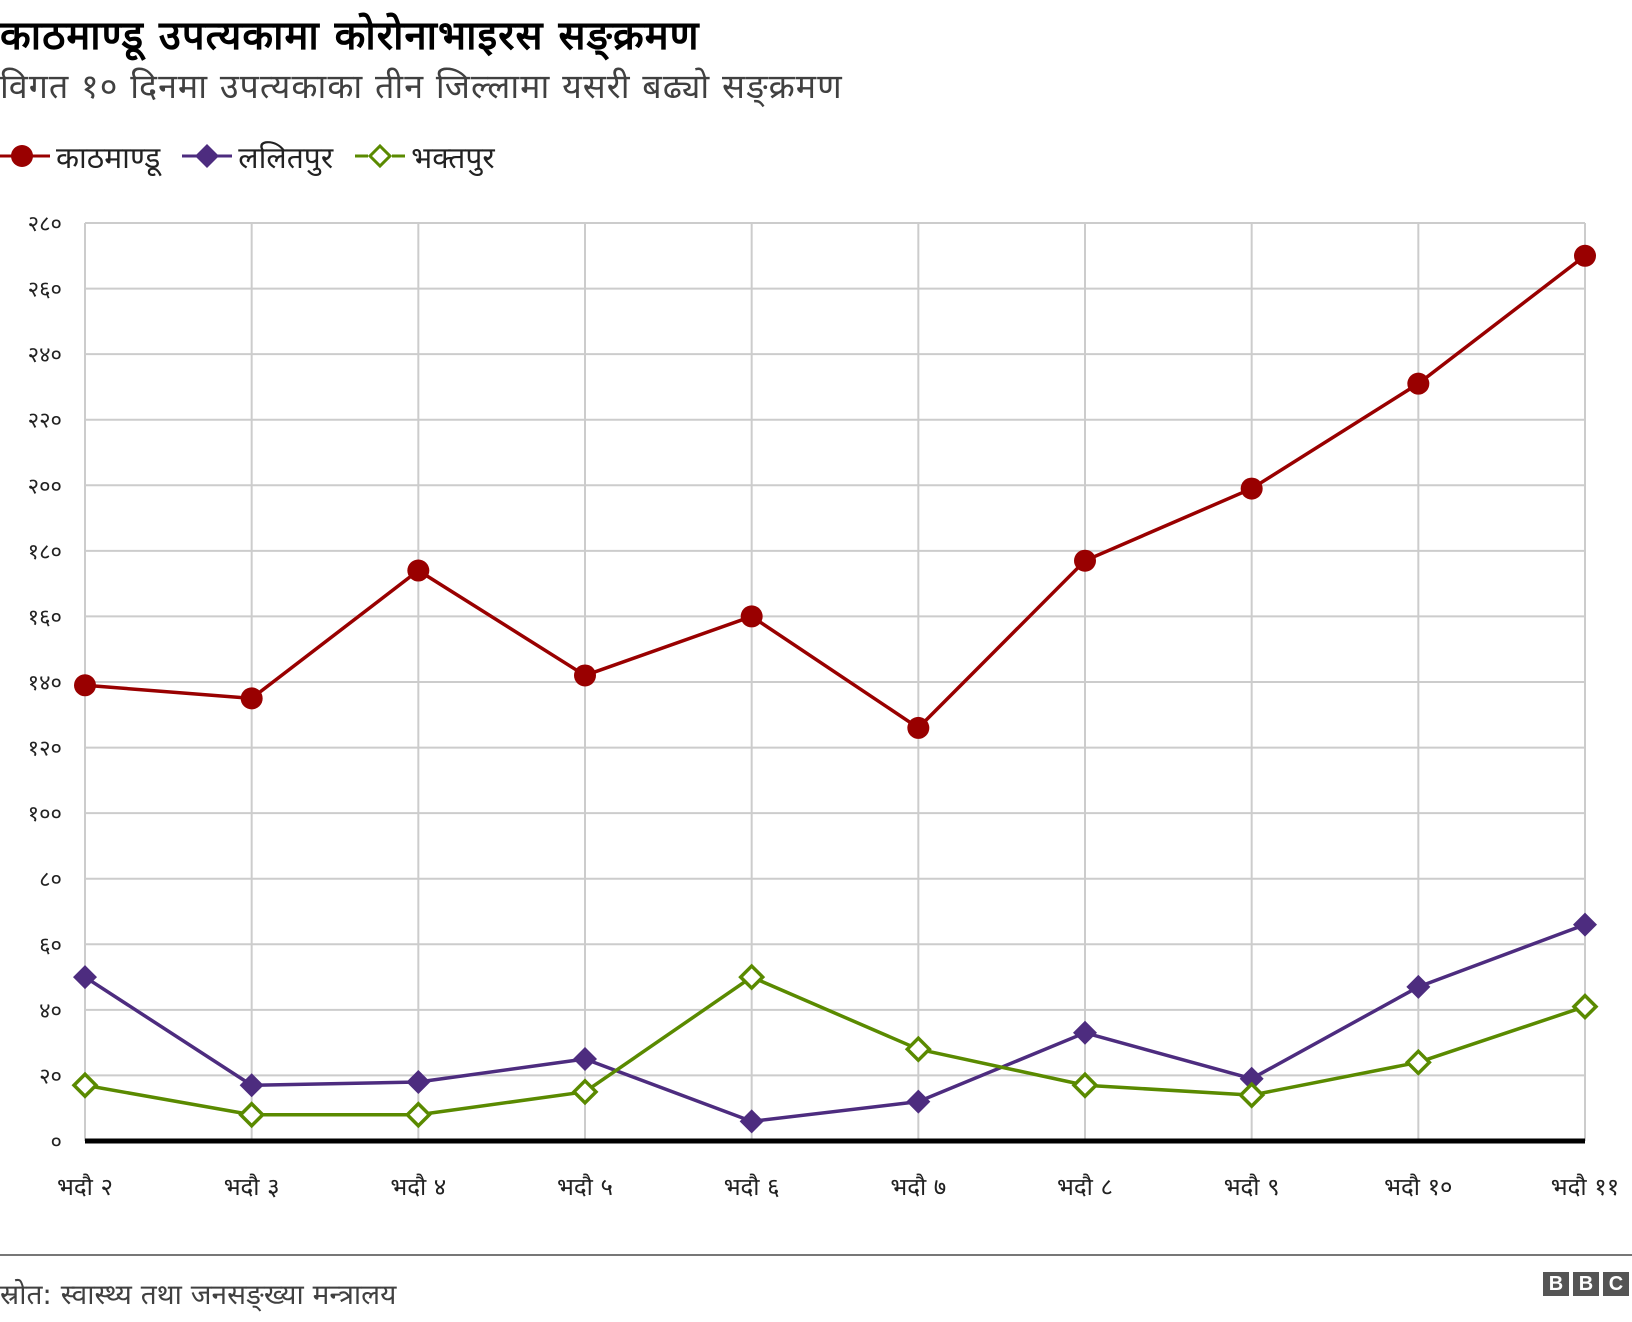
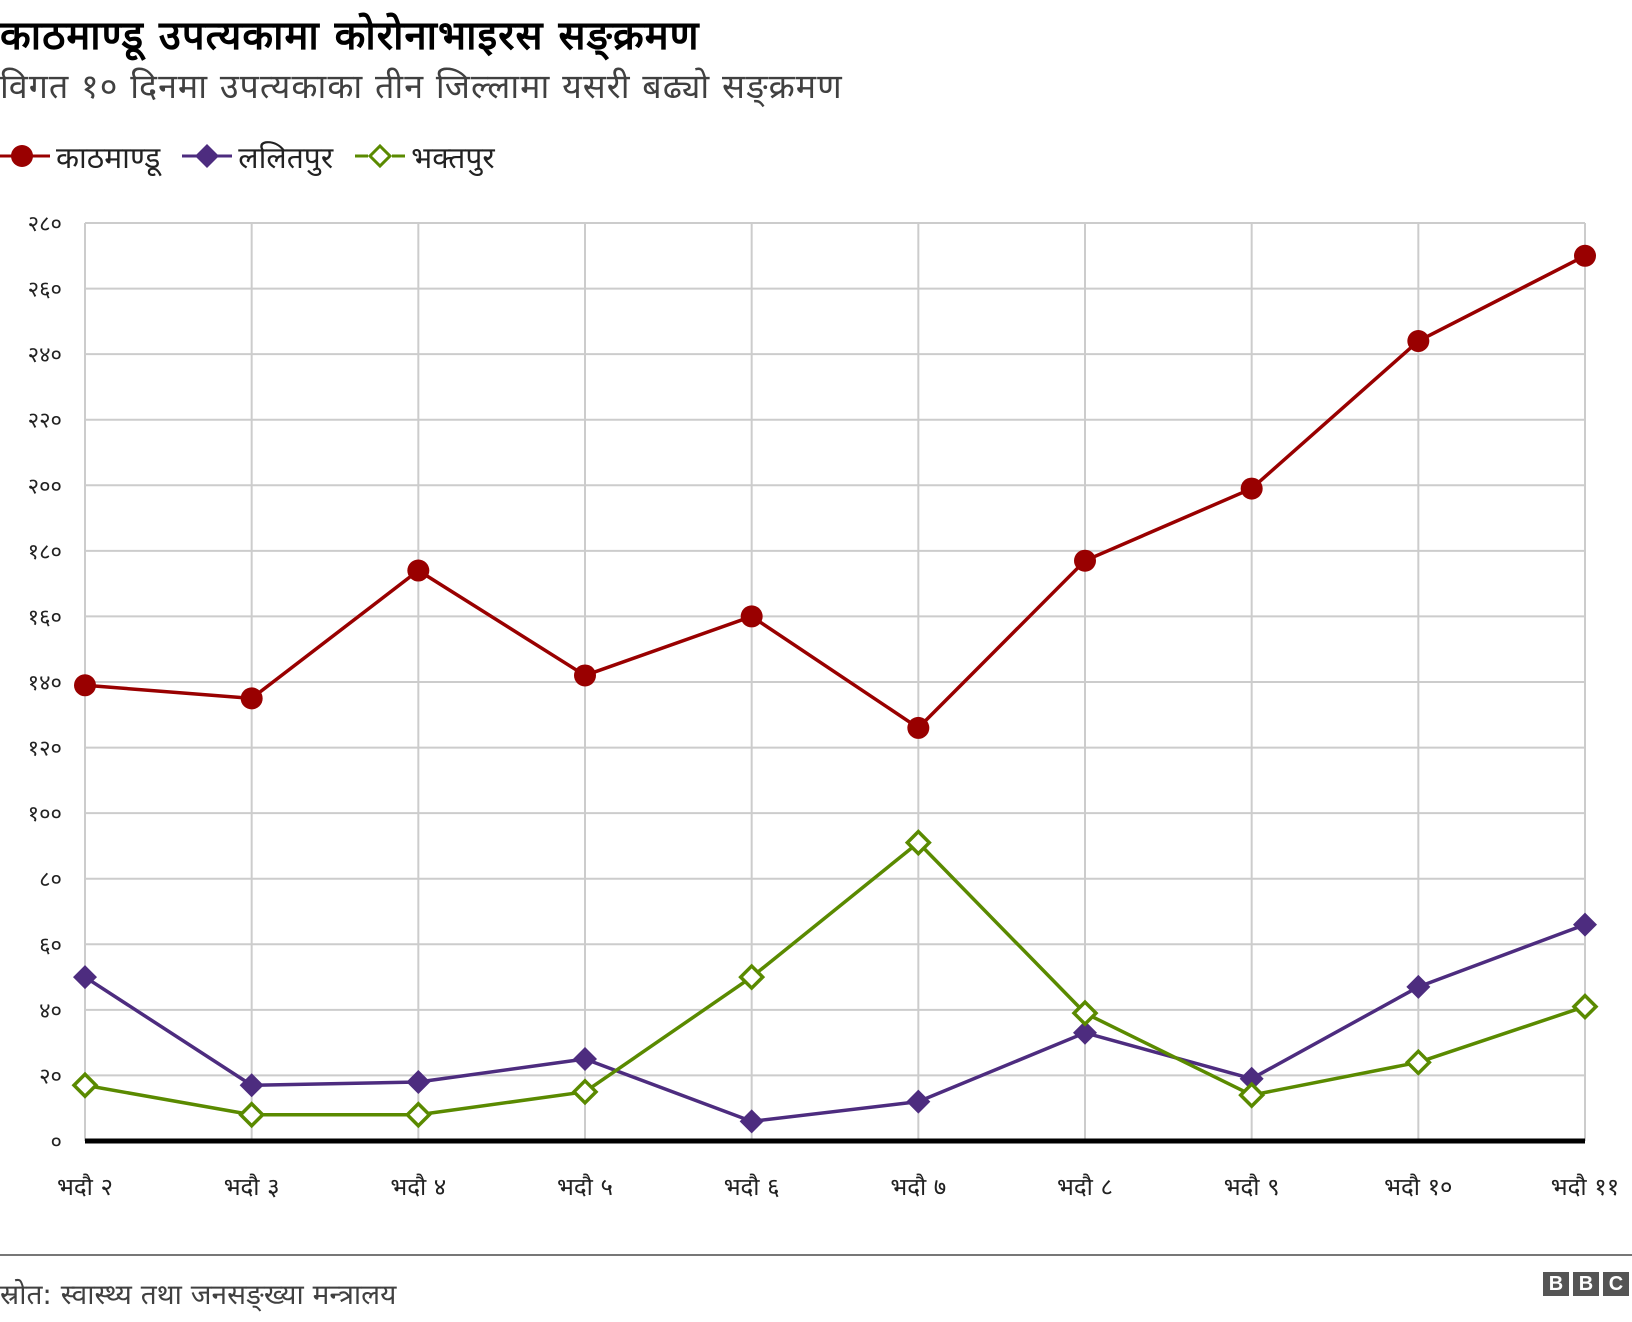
भक्तपुर/भदौ ७: 28 -> 91
भक्तपुर/भदौ ८: 17 -> 39
काठमाण्डू/भदौ १०: 231 -> 244
